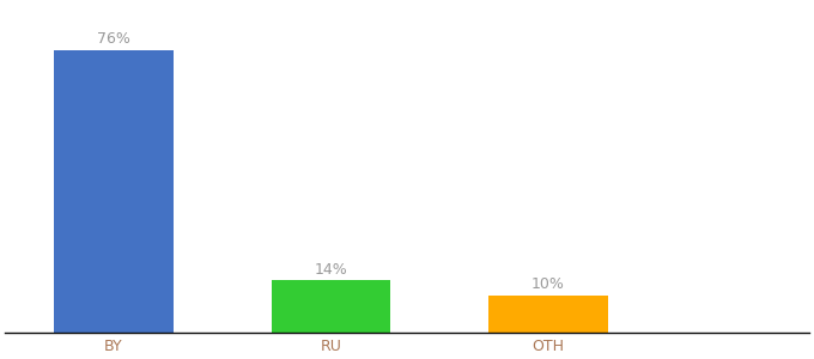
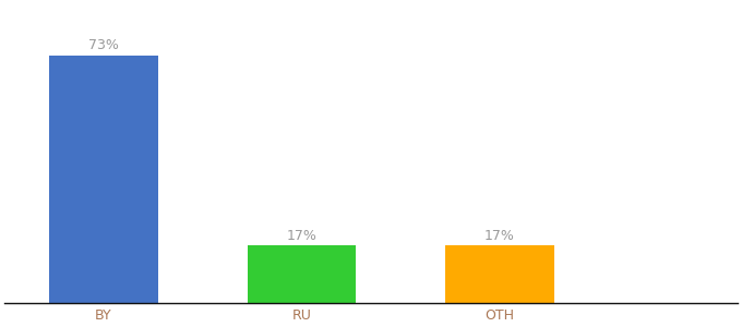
BY: 76% -> 73%
RU: 14% -> 17%
OTH: 10% -> 17%
